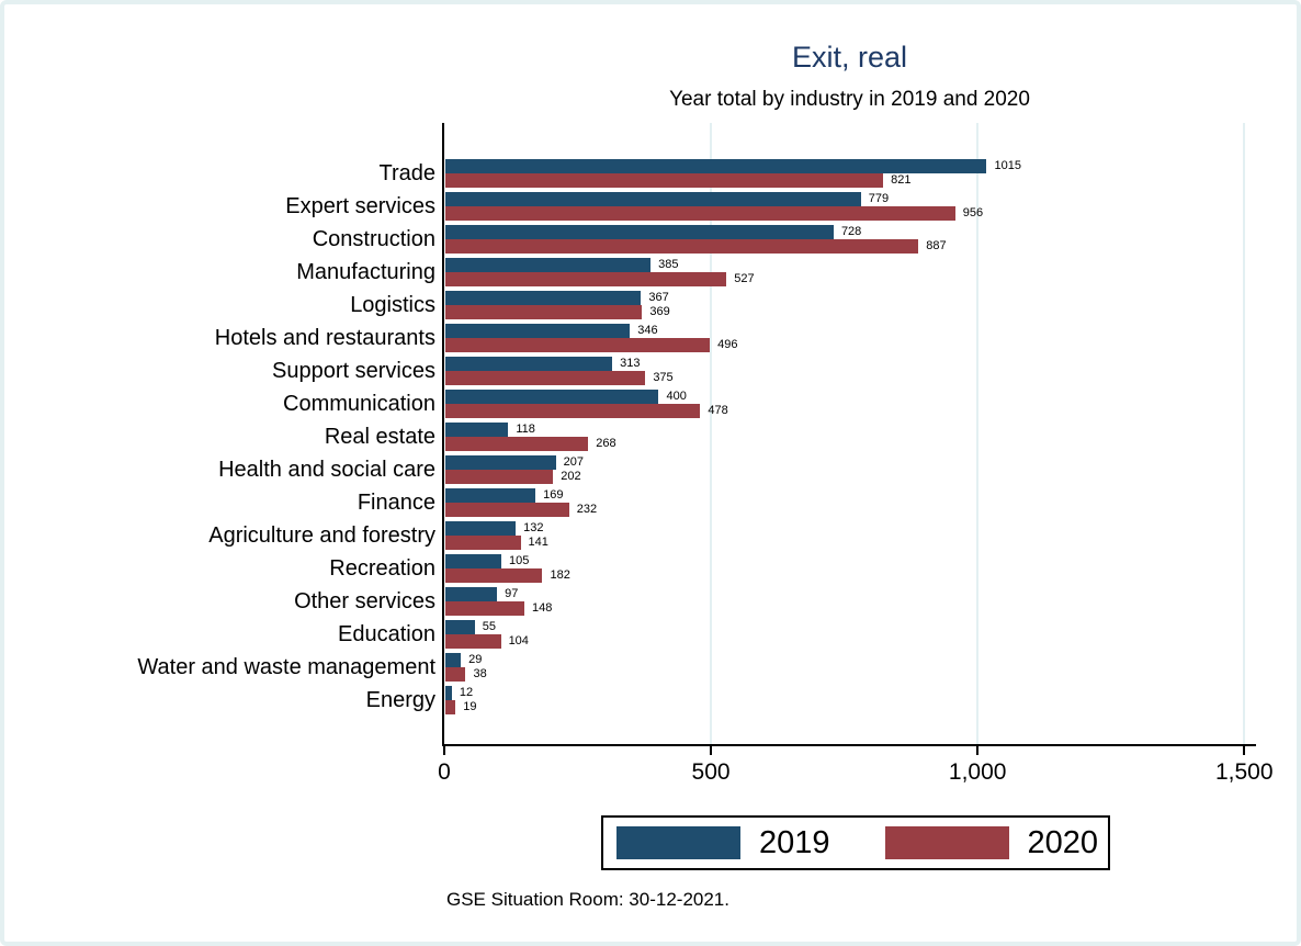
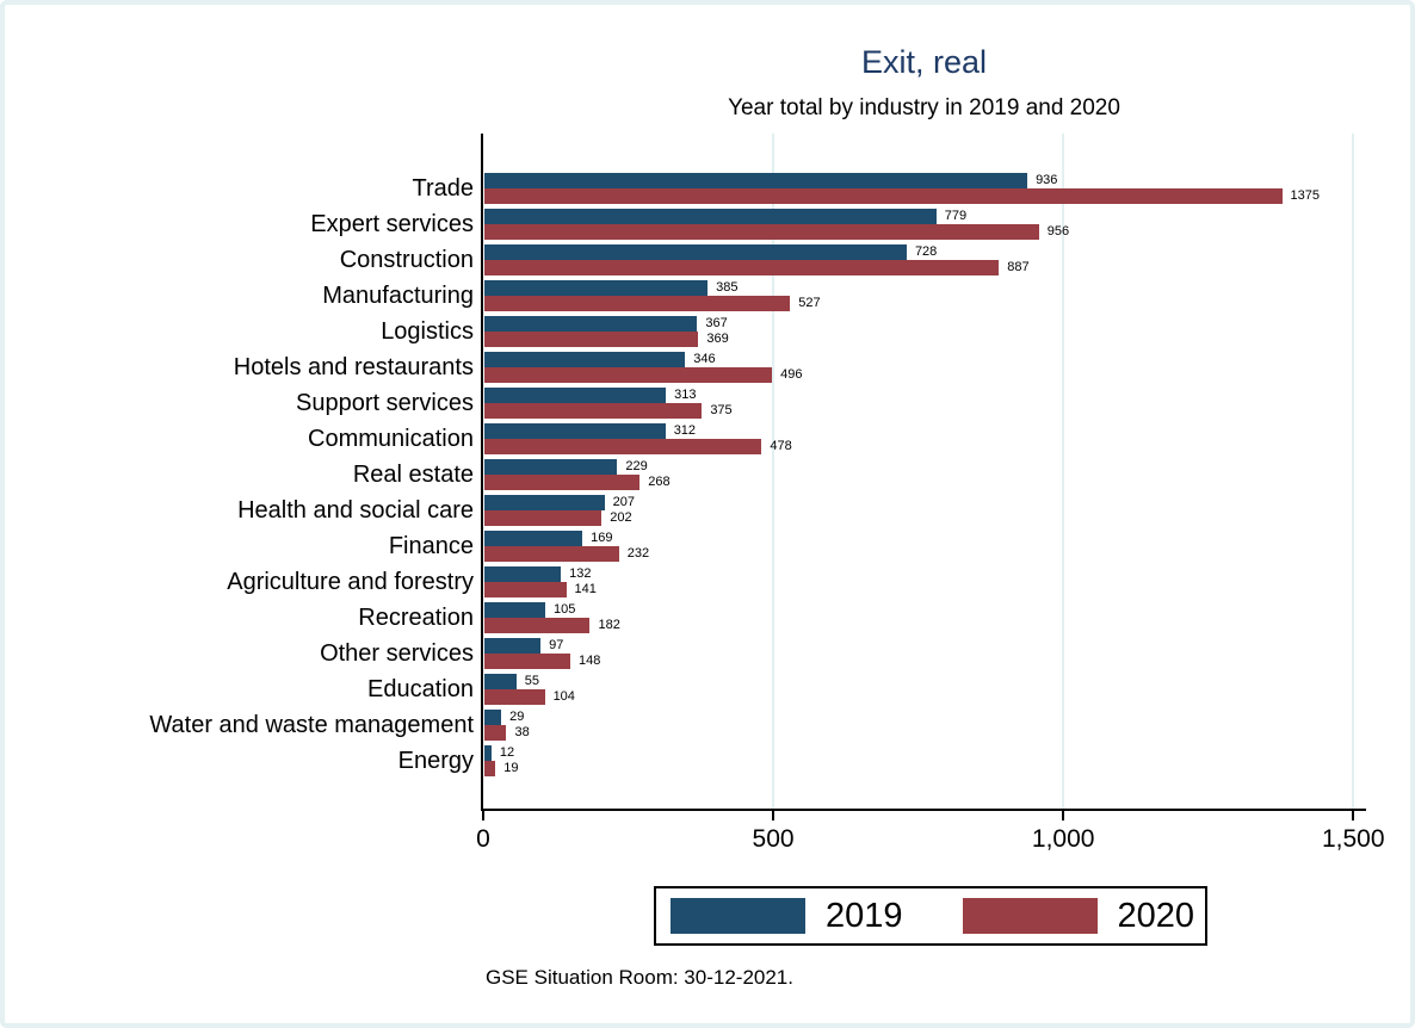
2019/Trade: 1015 -> 936
2020/Trade: 821 -> 1375
2019/Communication: 400 -> 312
2019/Real estate: 118 -> 229
